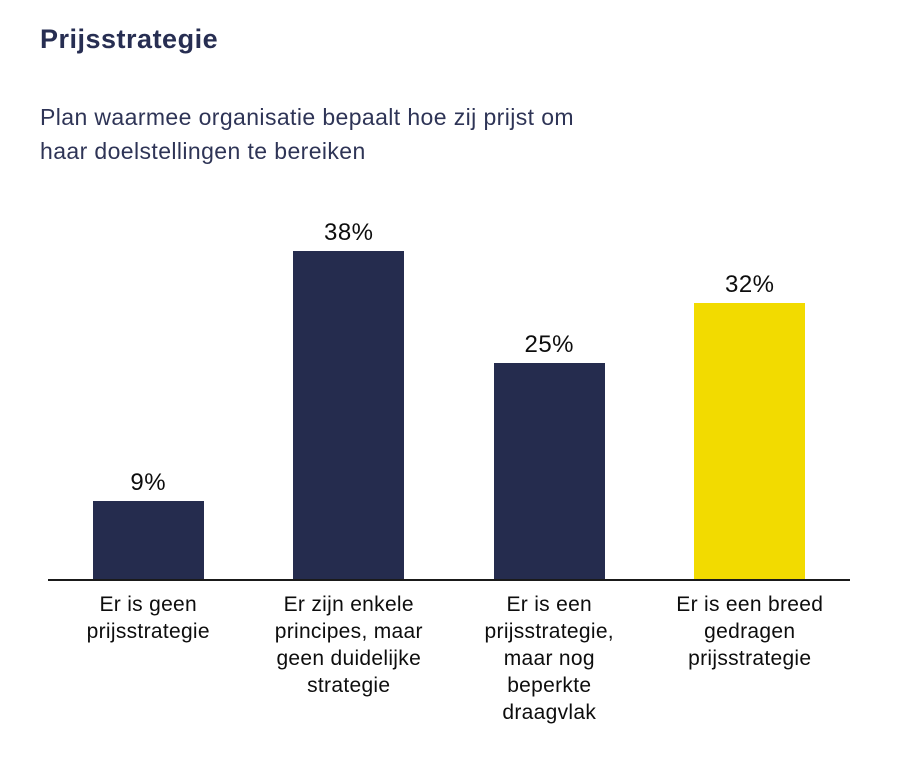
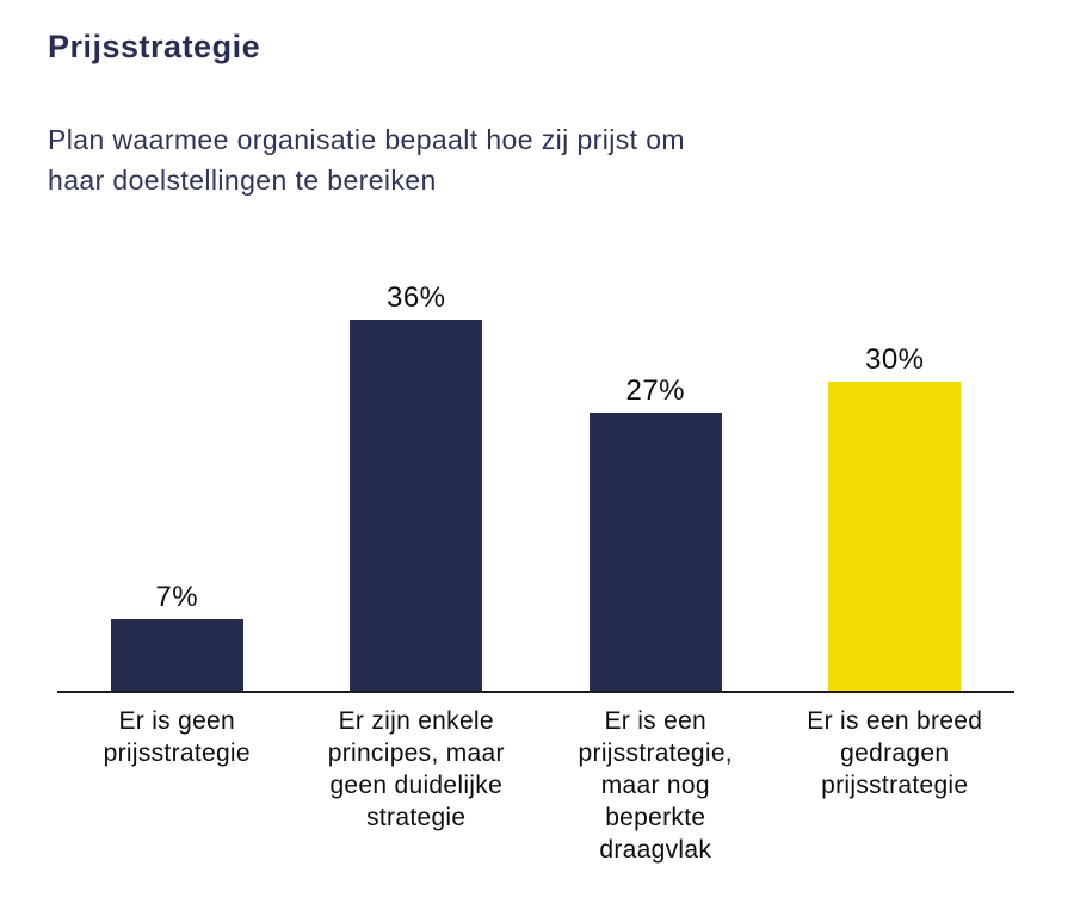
Er is geen prijsstrategie: 9% -> 7%
Er zijn enkele principes, maar geen duidelijke strategie: 38% -> 36%
Er is een prijsstrategie, maar nog beperkte draagvlak: 25% -> 27%
Er is een breed gedragen prijsstrategie: 32% -> 30%
